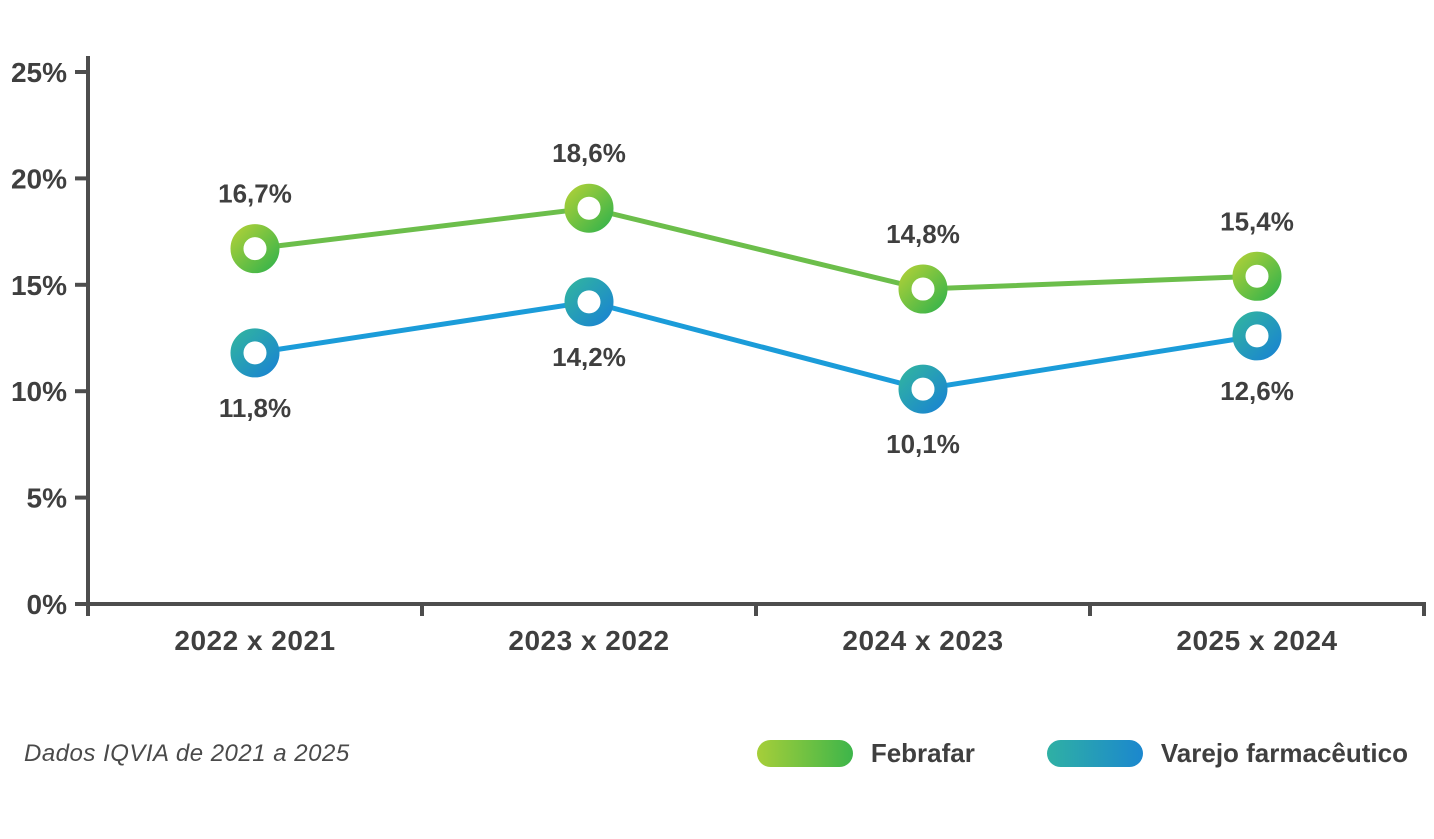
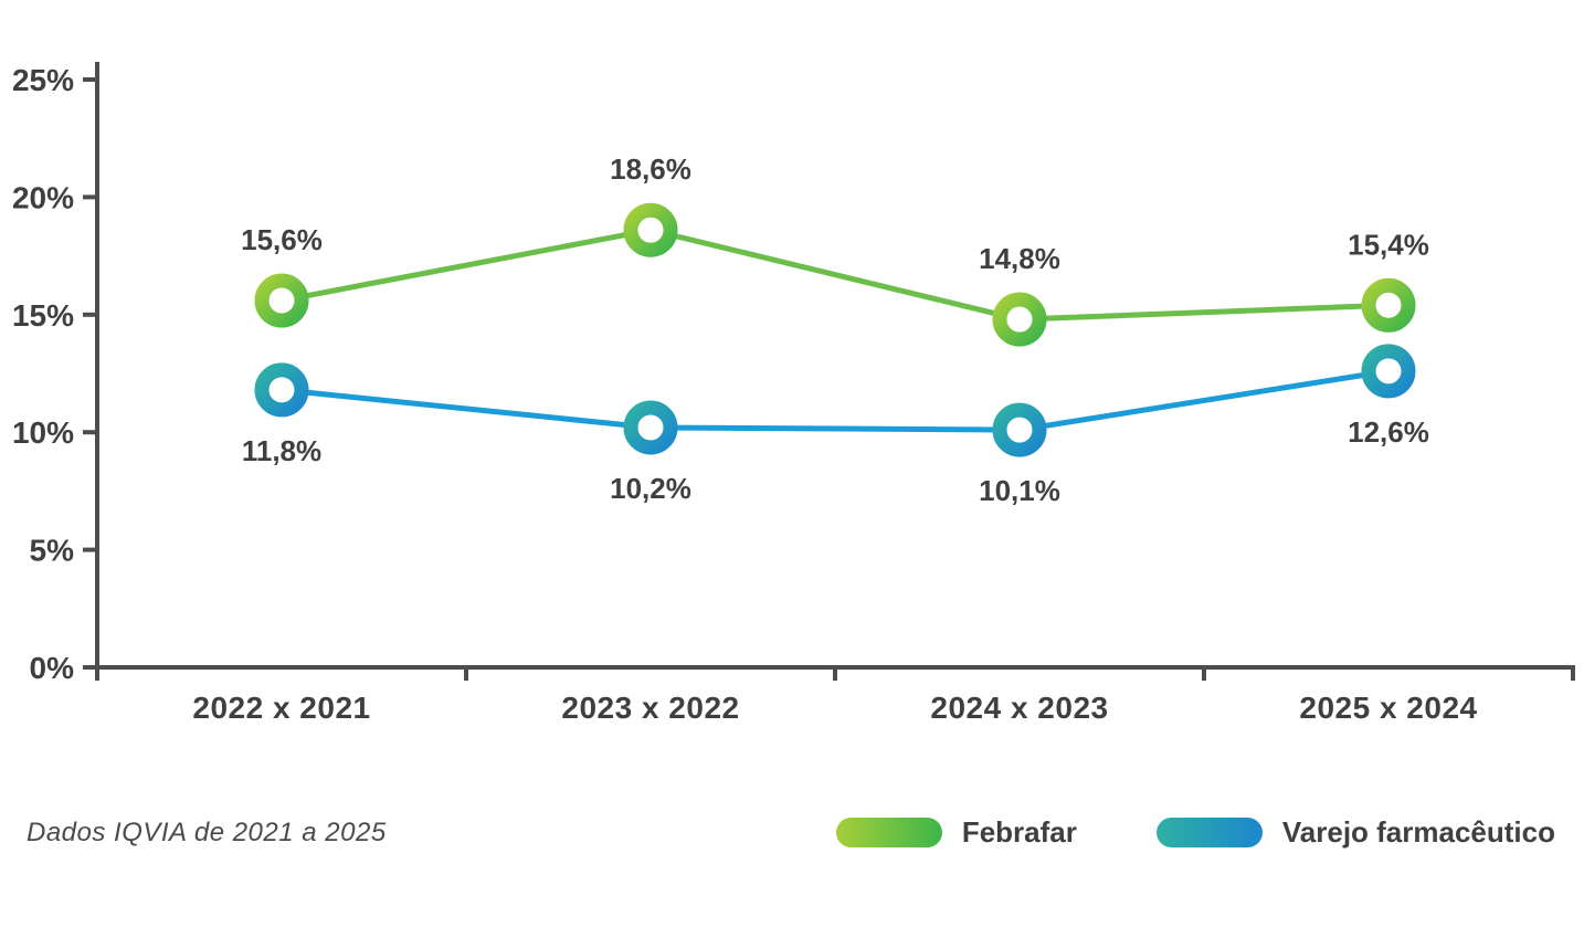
Febrafar/2022 x 2021: 16,7% -> 15,6%
Varejo farmacêutico/2023 x 2022: 14,2% -> 10,2%
